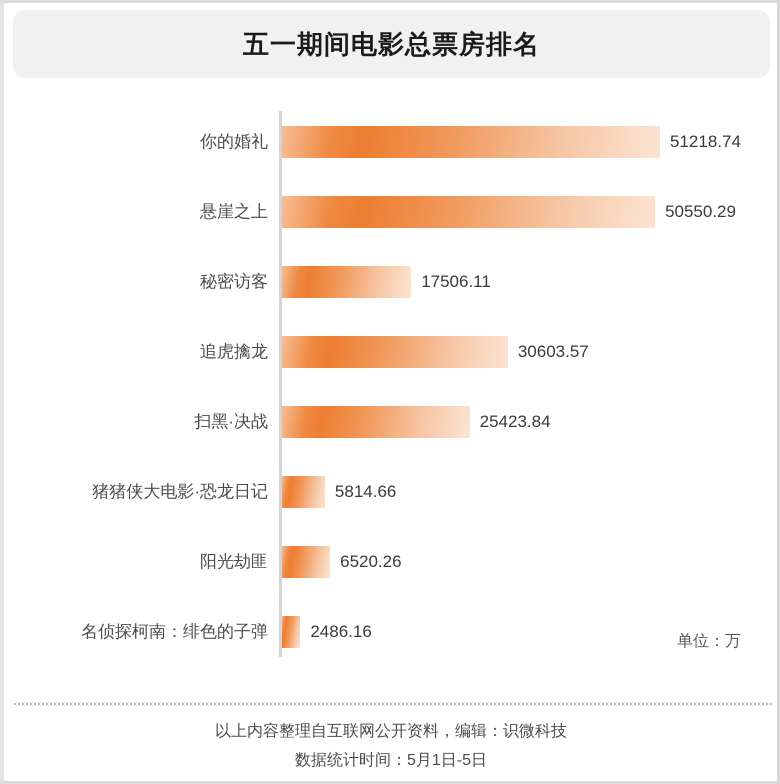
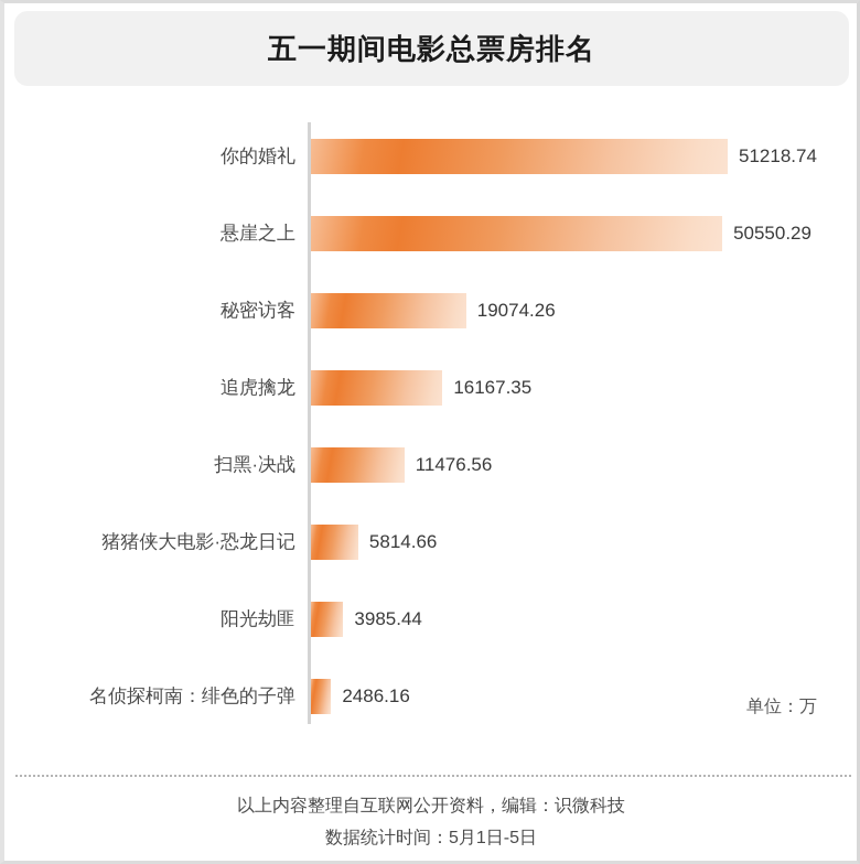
秘密访客: 17506.11 -> 19074.26
追虎擒龙: 30603.57 -> 16167.35
扫黑·决战: 25423.84 -> 11476.56
阳光劫匪: 6520.26 -> 3985.44
